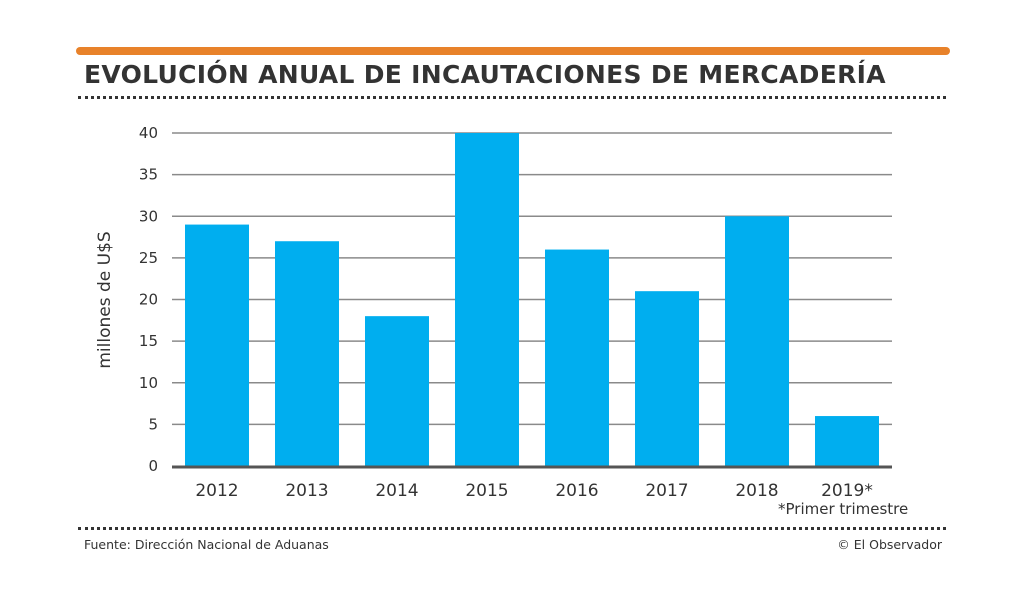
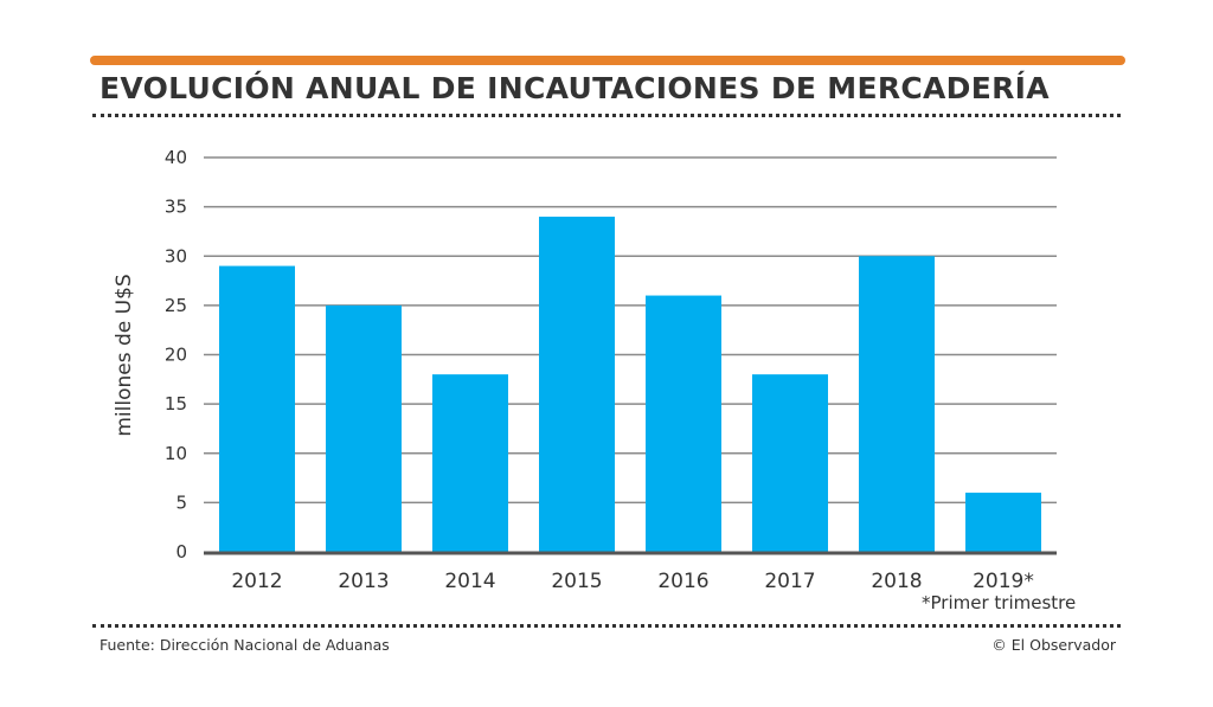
2013: 27 -> 25
2015: 40 -> 34
2017: 21 -> 18
